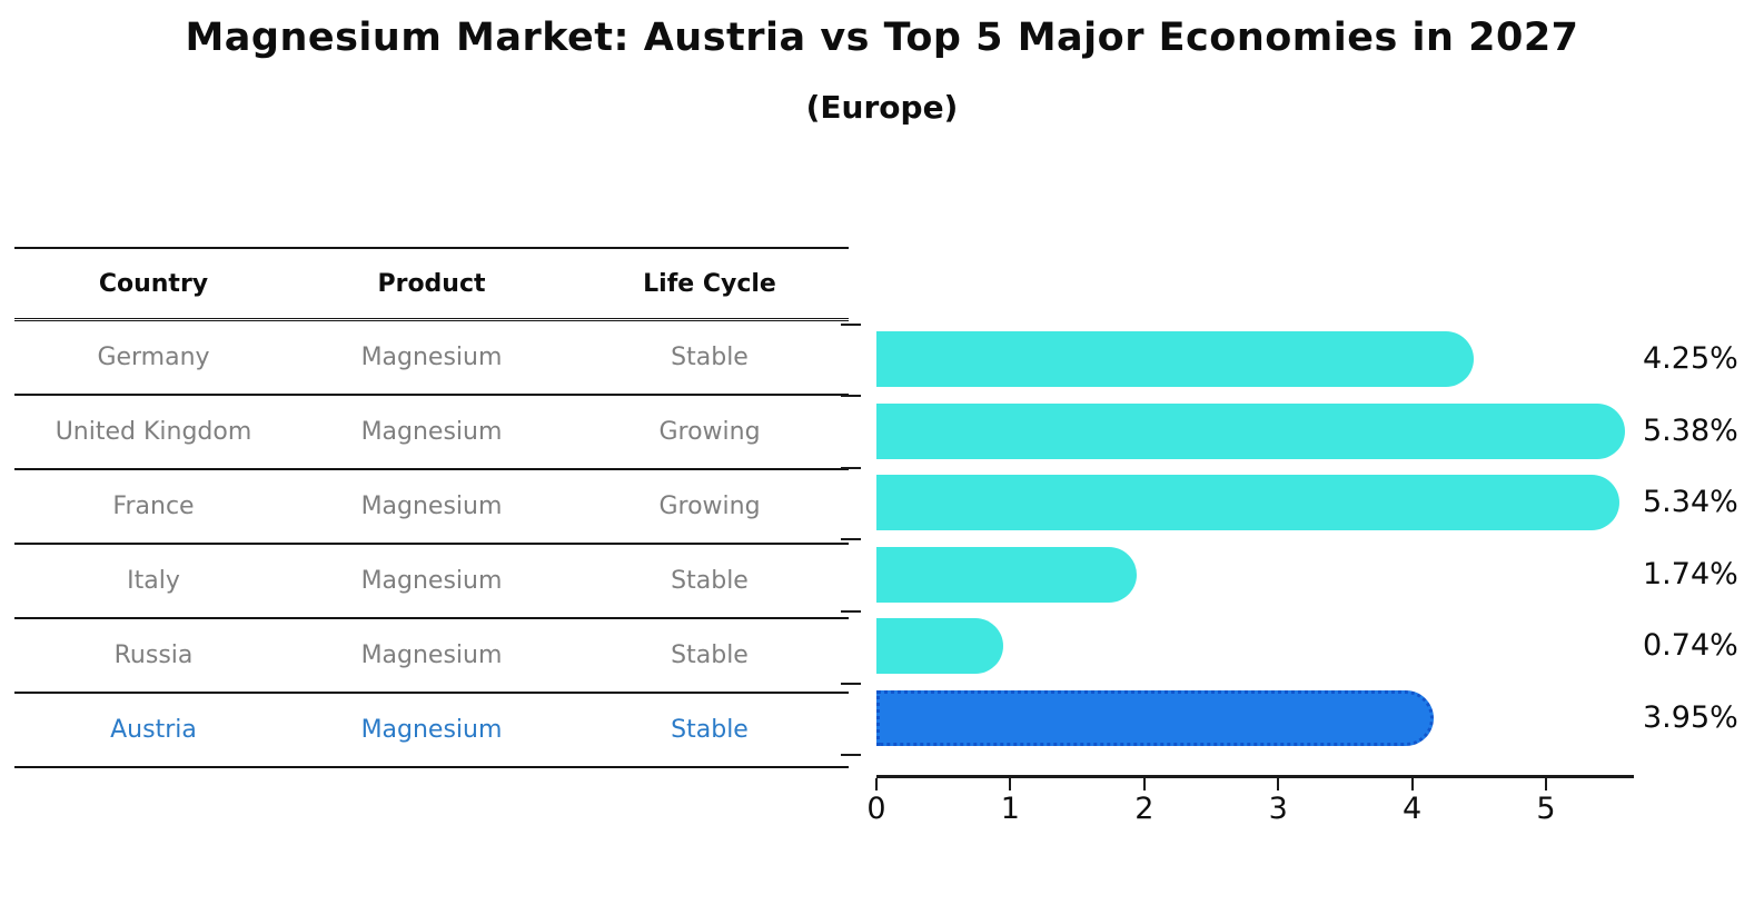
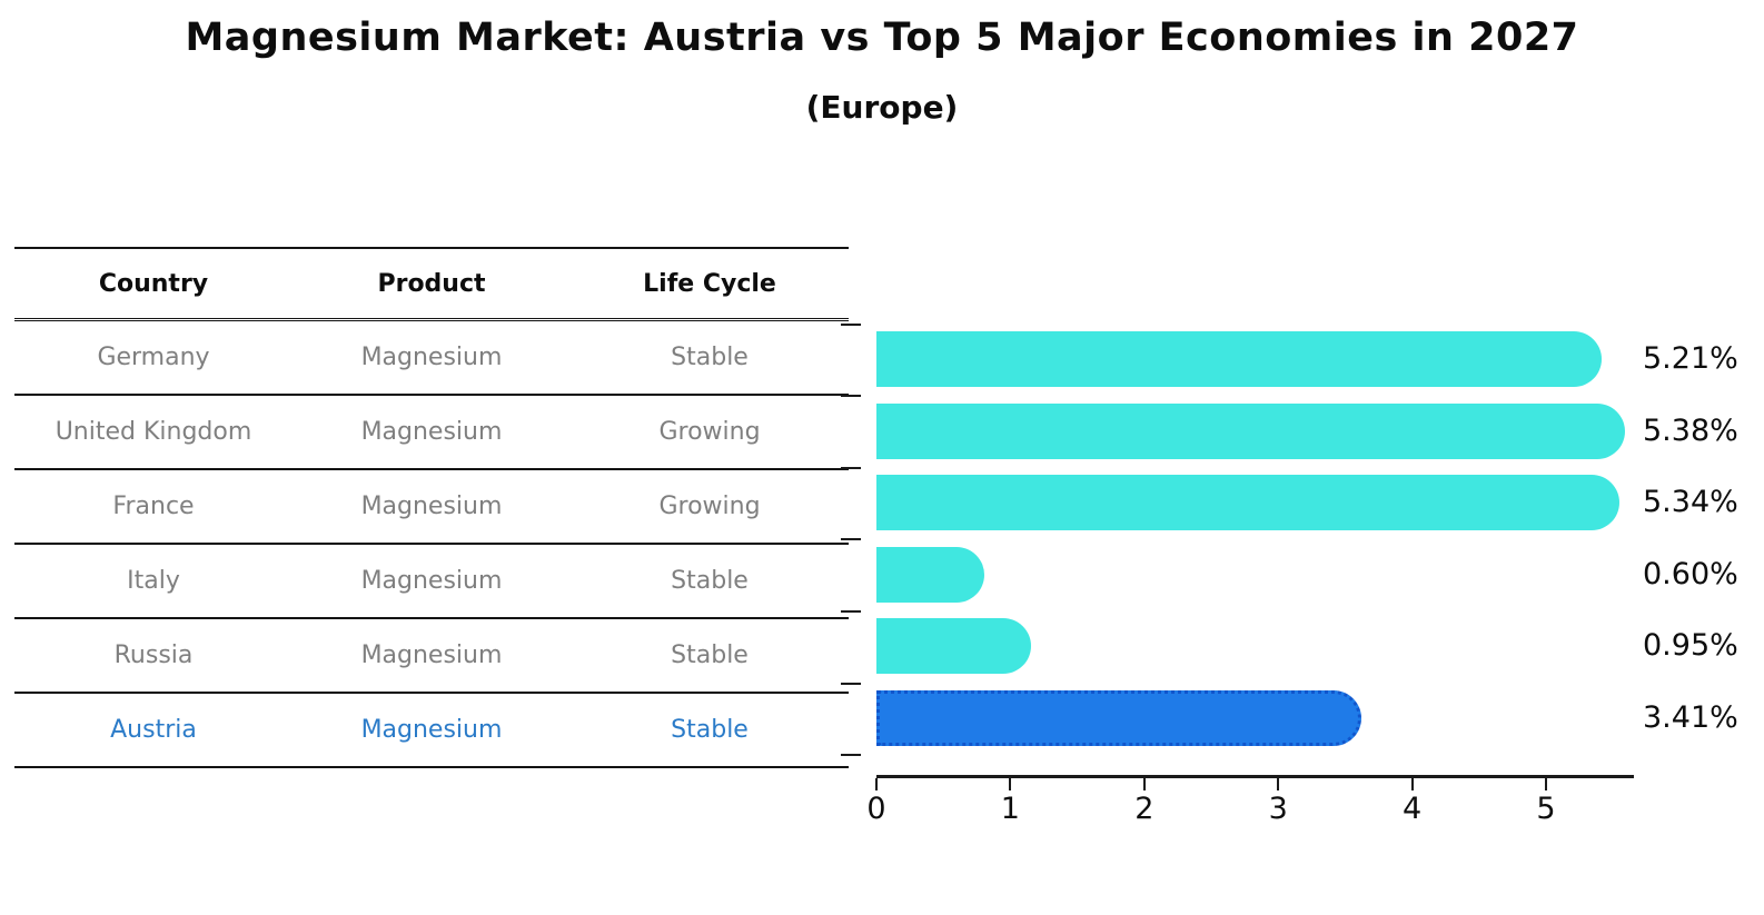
Germany: 4.25% -> 5.21%
Italy: 1.74% -> 0.60%
Russia: 0.74% -> 0.95%
Austria: 3.95% -> 3.41%
